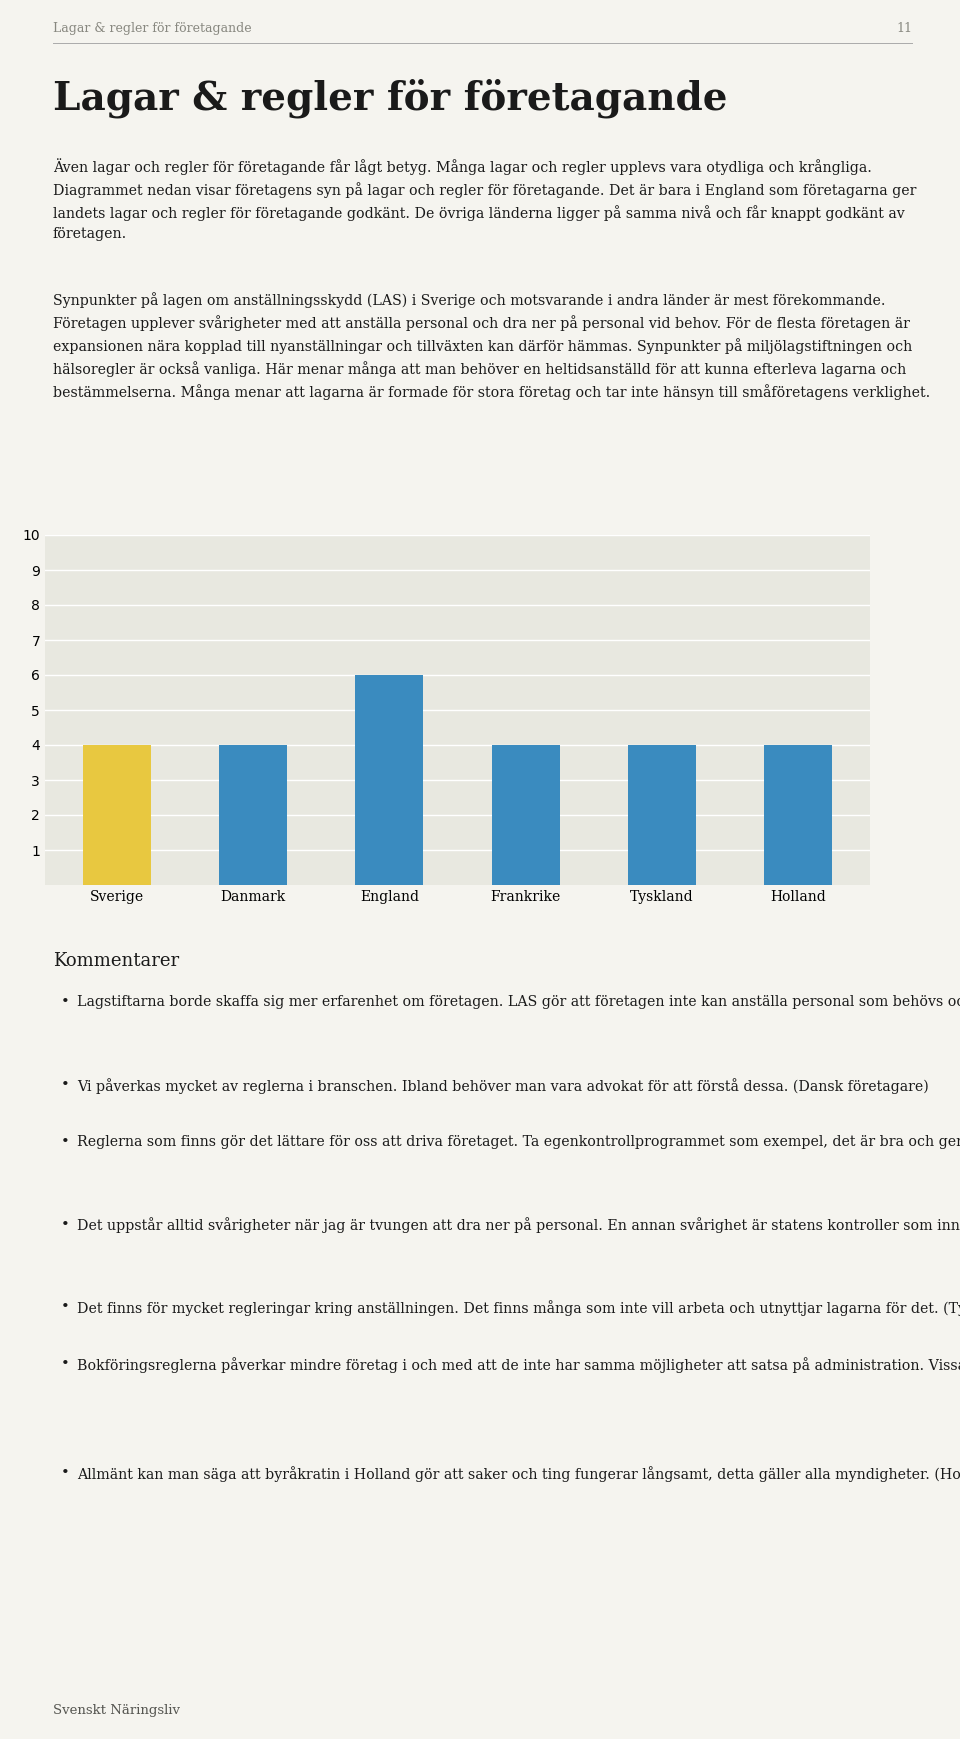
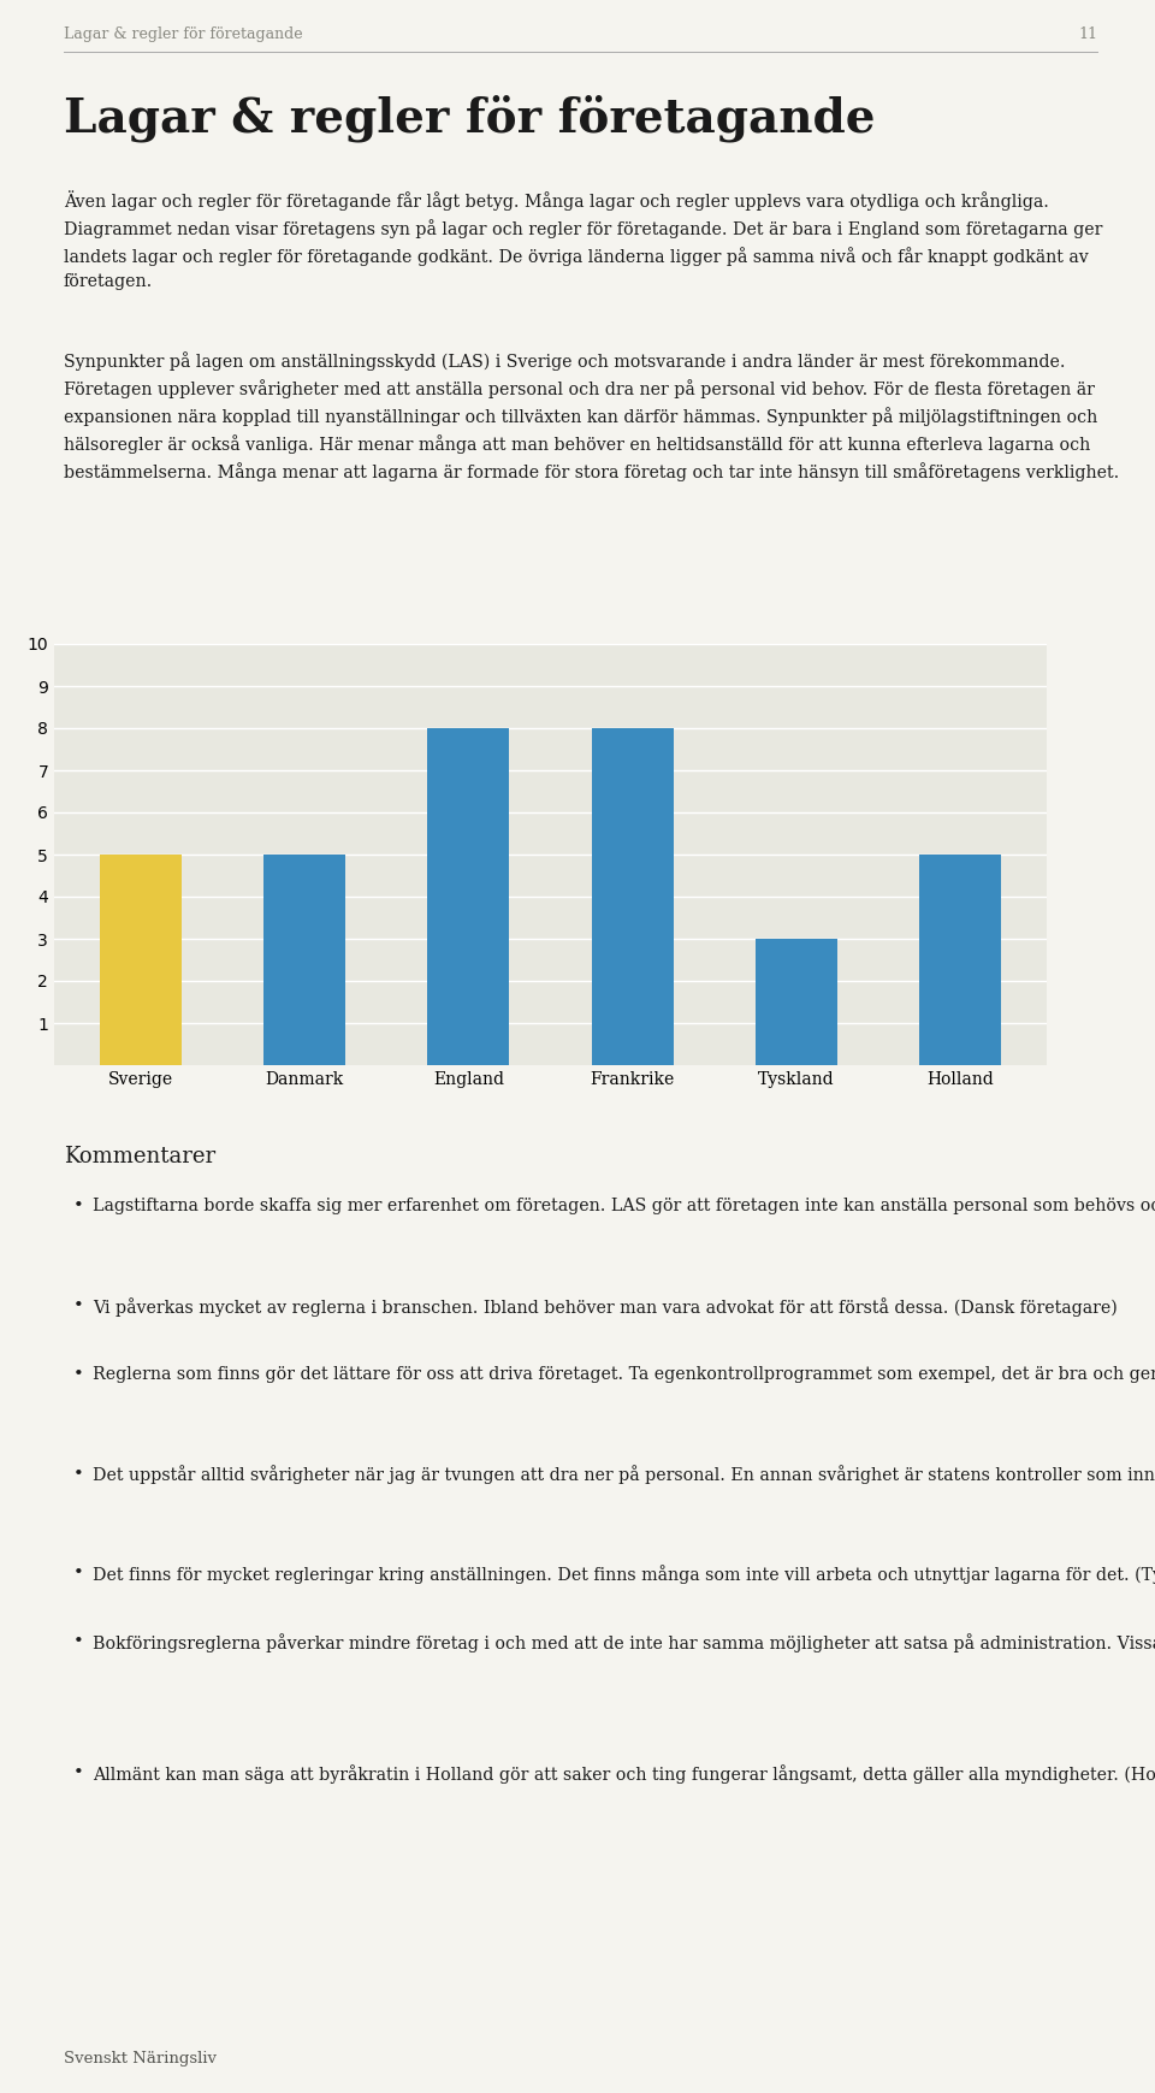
Sverige: 4 -> 5
Danmark: 4 -> 5
England: 6 -> 8
Frankrike: 4 -> 8
Tyskland: 4 -> 3
Holland: 4 -> 5
